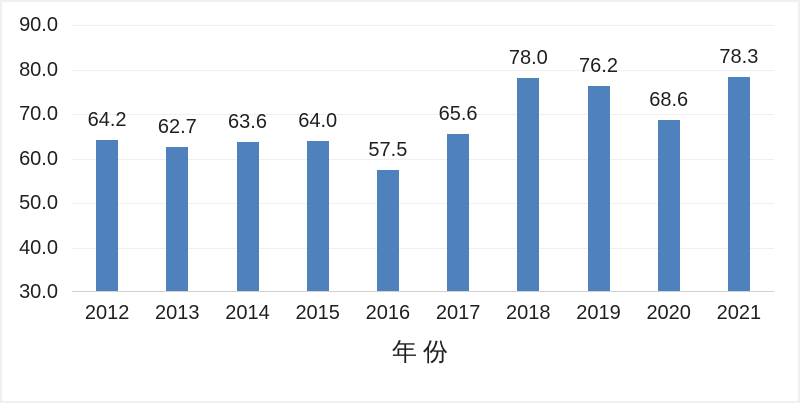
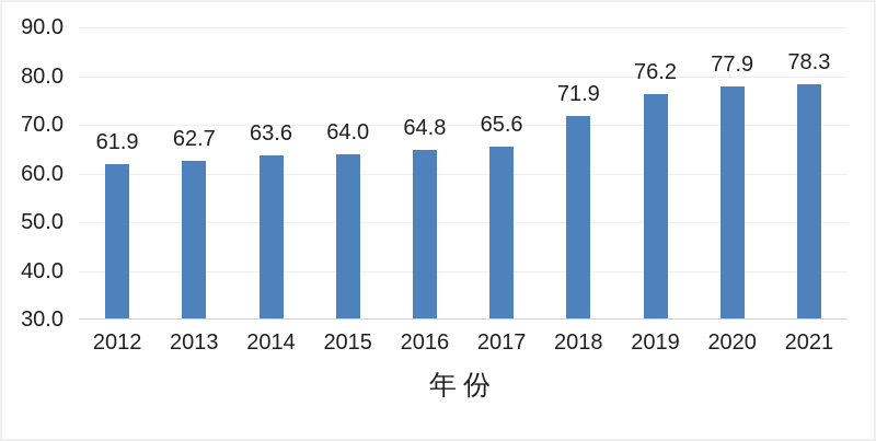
2012: 64.2 -> 61.9
2016: 57.5 -> 64.8
2018: 78.0 -> 71.9
2020: 68.6 -> 77.9
